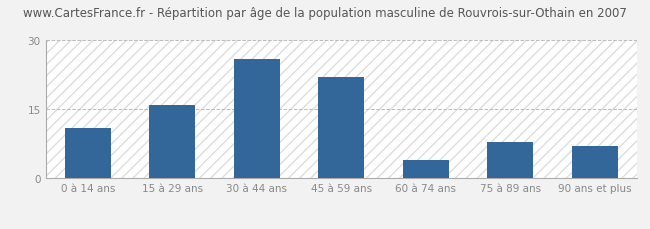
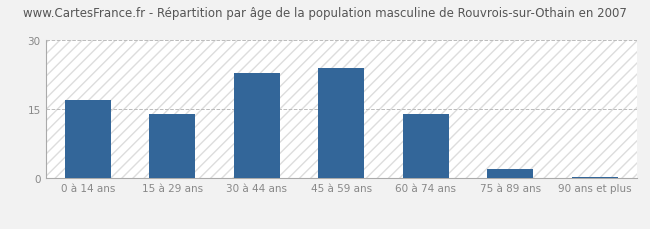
0 à 14 ans: 11.0 -> 17.0
15 à 29 ans: 16.0 -> 14.0
30 à 44 ans: 26.0 -> 23.0
45 à 59 ans: 22.0 -> 24.0
60 à 74 ans: 4.0 -> 14.0
75 à 89 ans: 8.0 -> 2.0
90 ans et plus: 7.0 -> 0.3
